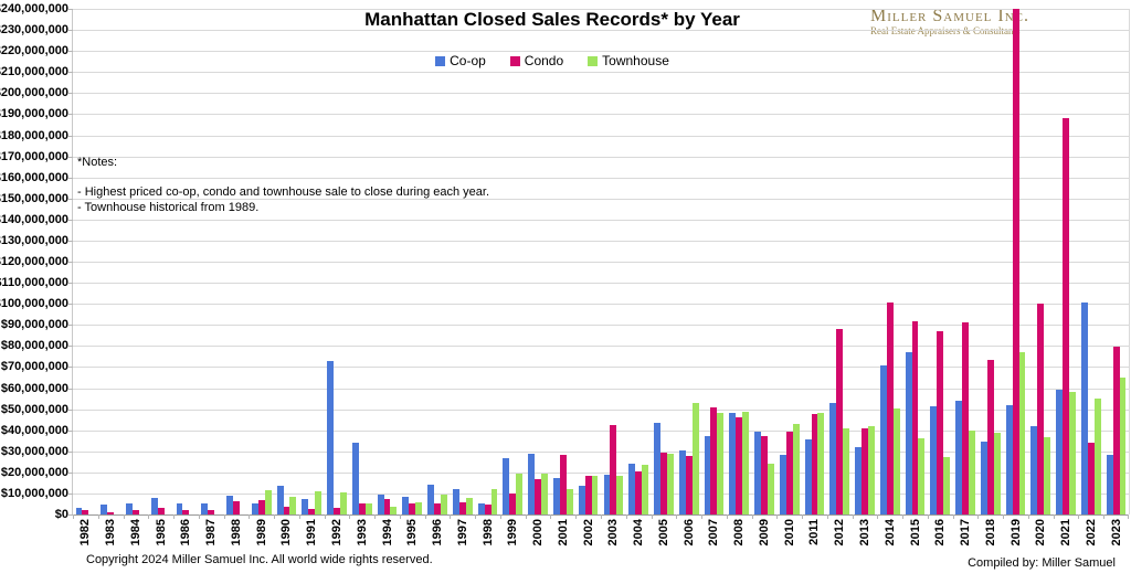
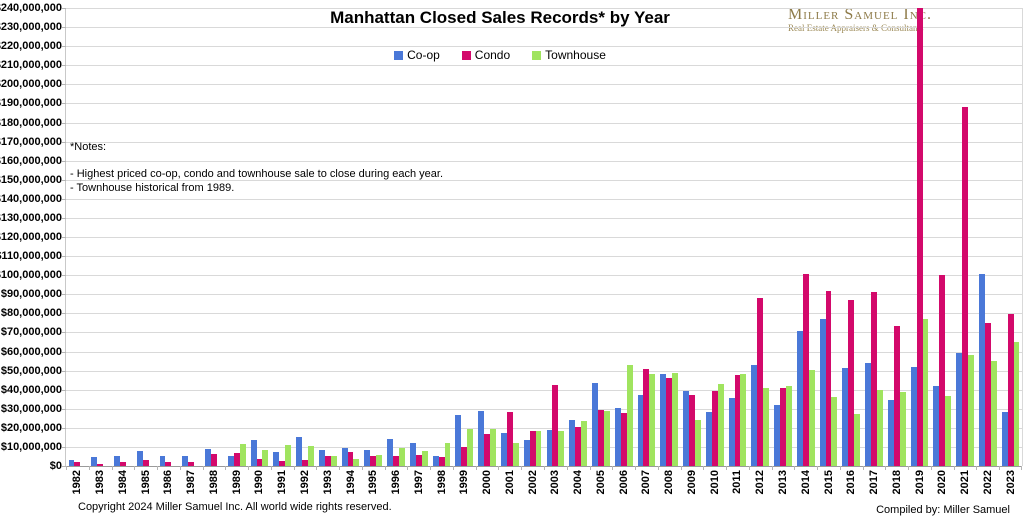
Co-op/1992: $73000000 -> $15000000
Co-op/1993: $34000000 -> $8000000
Condo/2022: $34000000 -> $75000000
